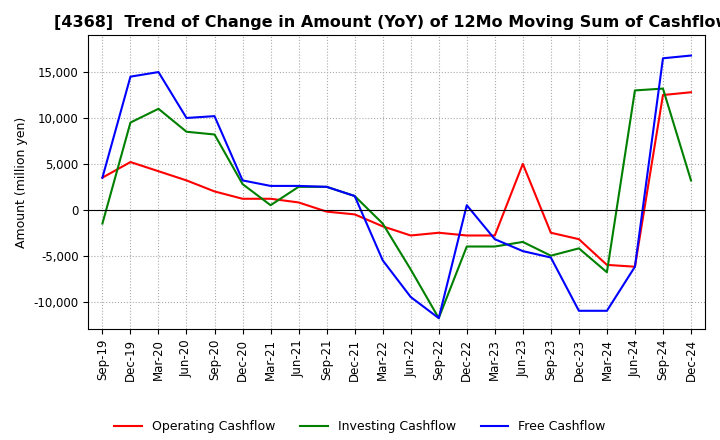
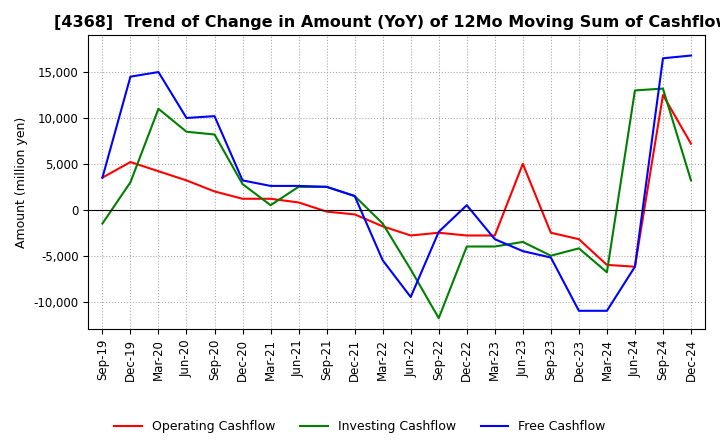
Investing Cashflow/Dec-19: 9,500 -> 3,000
Free Cashflow/Sep-22: -11,800 -> -2,400
Operating Cashflow/Dec-24: 12,800 -> 7,200
